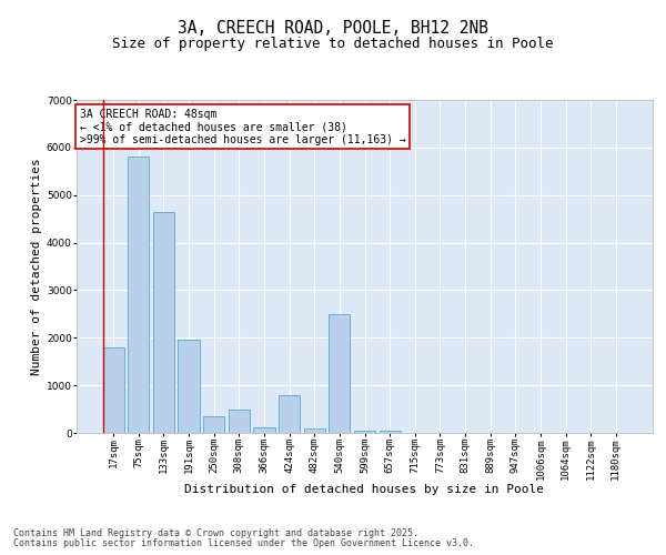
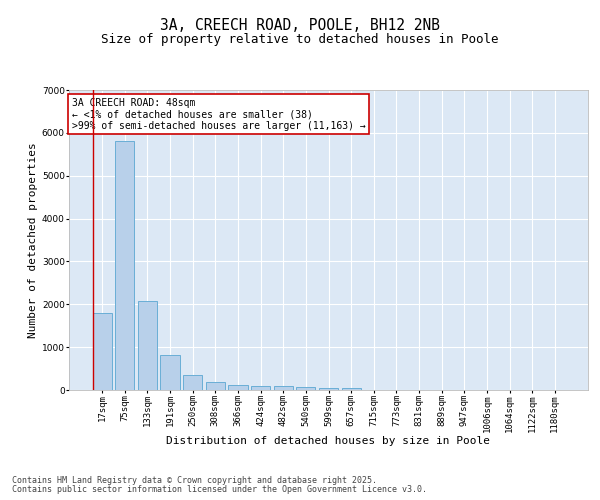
133sqm: 4650 -> 2080
191sqm: 1950 -> 820
308sqm: 500 -> 190
424sqm: 800 -> 100
540sqm: 2500 -> 80
